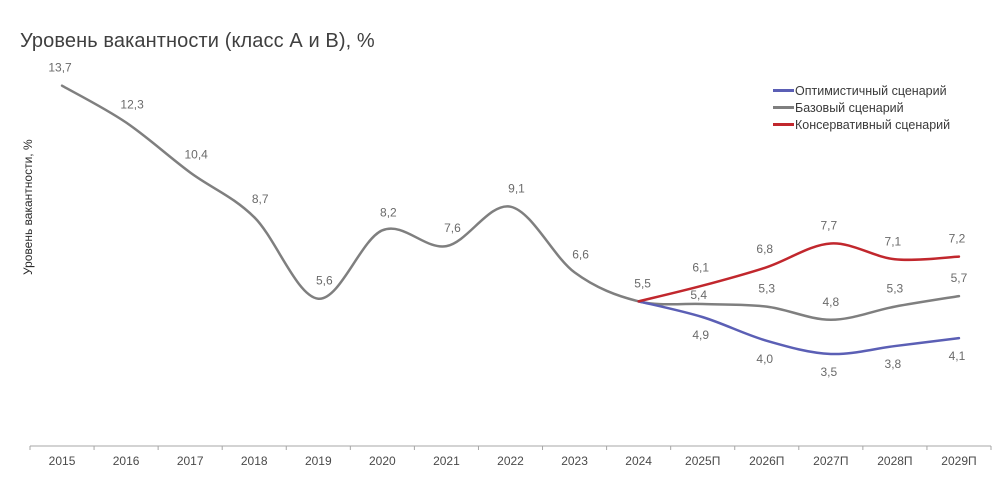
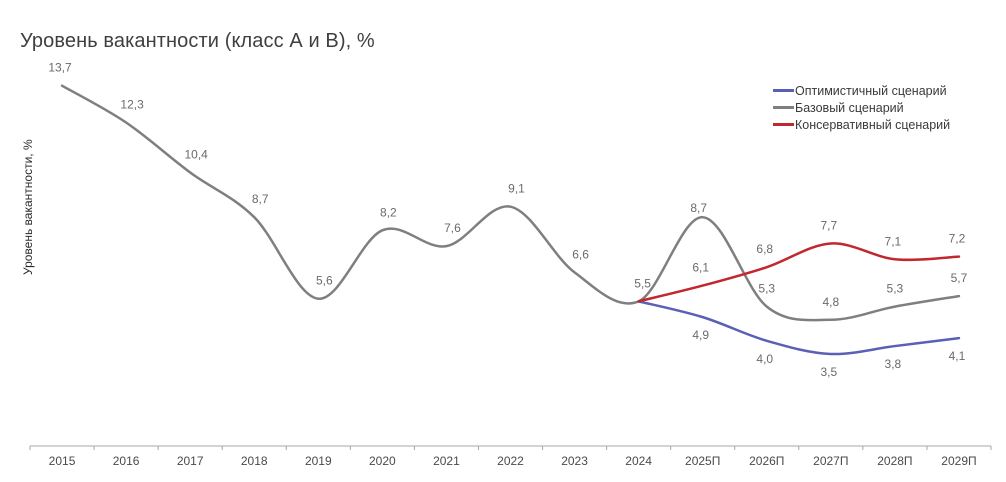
Базовый сценарий/2025П: 5,4 -> 8,7
